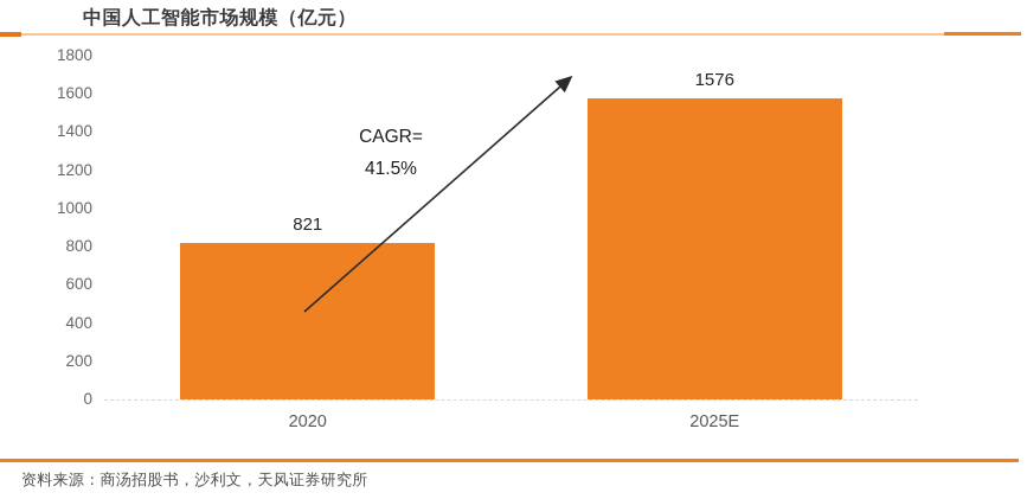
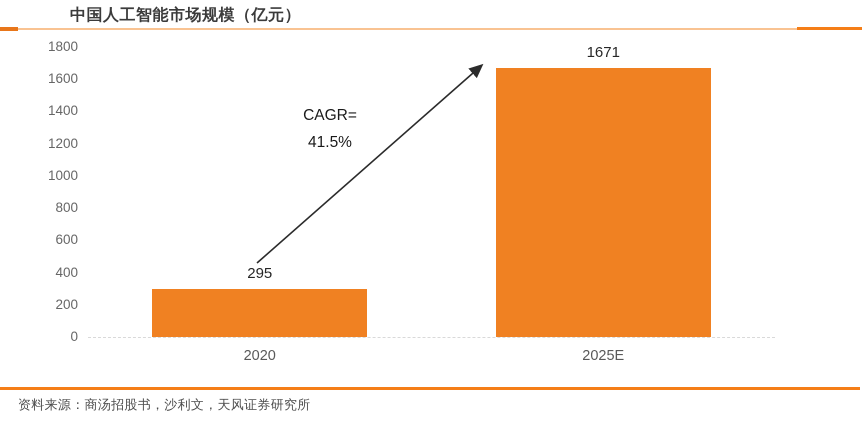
2020: 821 -> 295
2025E: 1576 -> 1671
